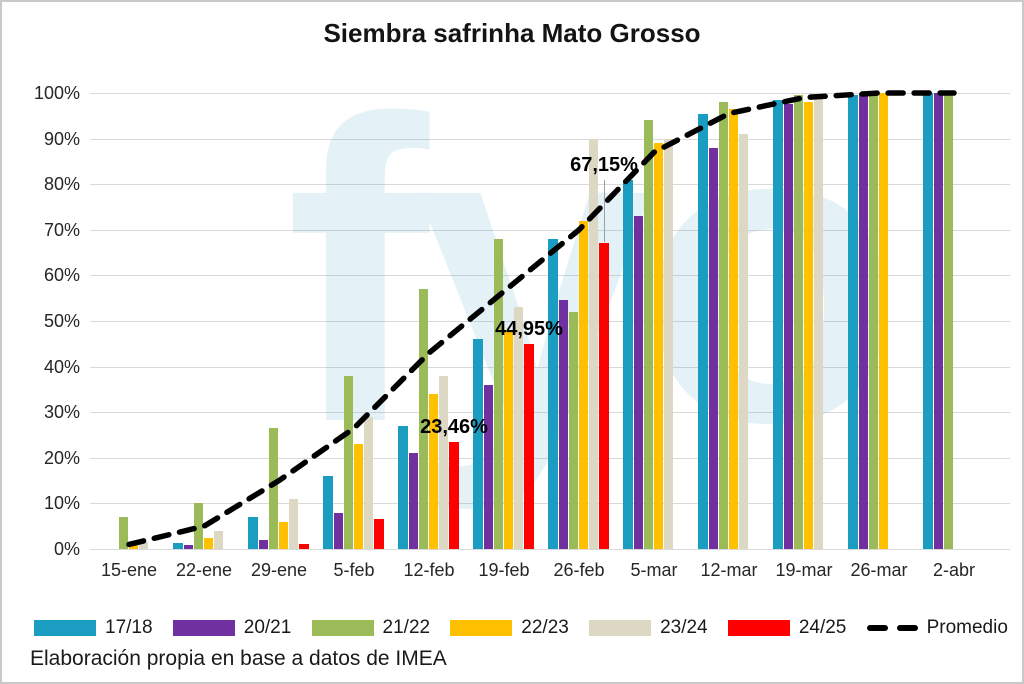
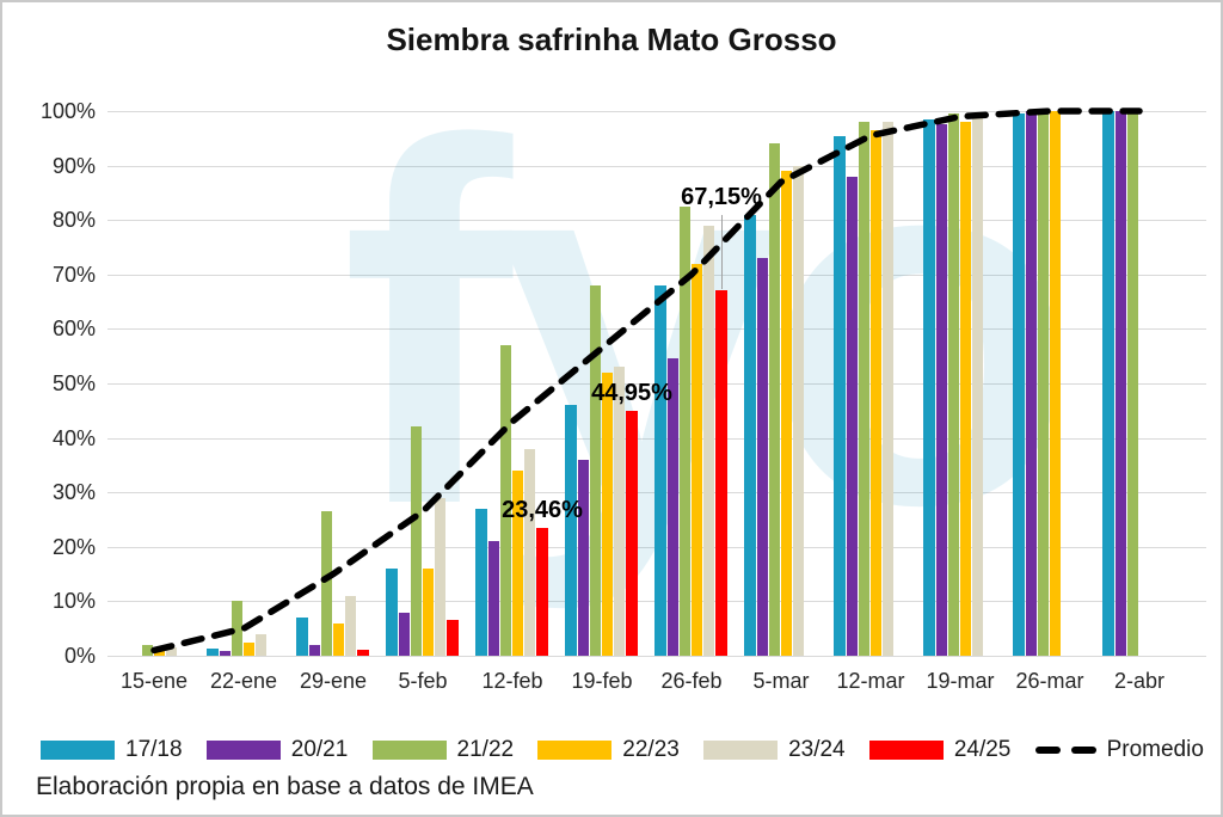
21/22/15-ene: 7% -> 2%
21/22/5-feb: 38% -> 42%
22/23/5-feb: 23% -> 16%
22/23/19-feb: 48% -> 52%
21/22/26-feb: 52% -> 82%
23/24/26-feb: 90% -> 79%
23/24/12-mar: 91% -> 98%
